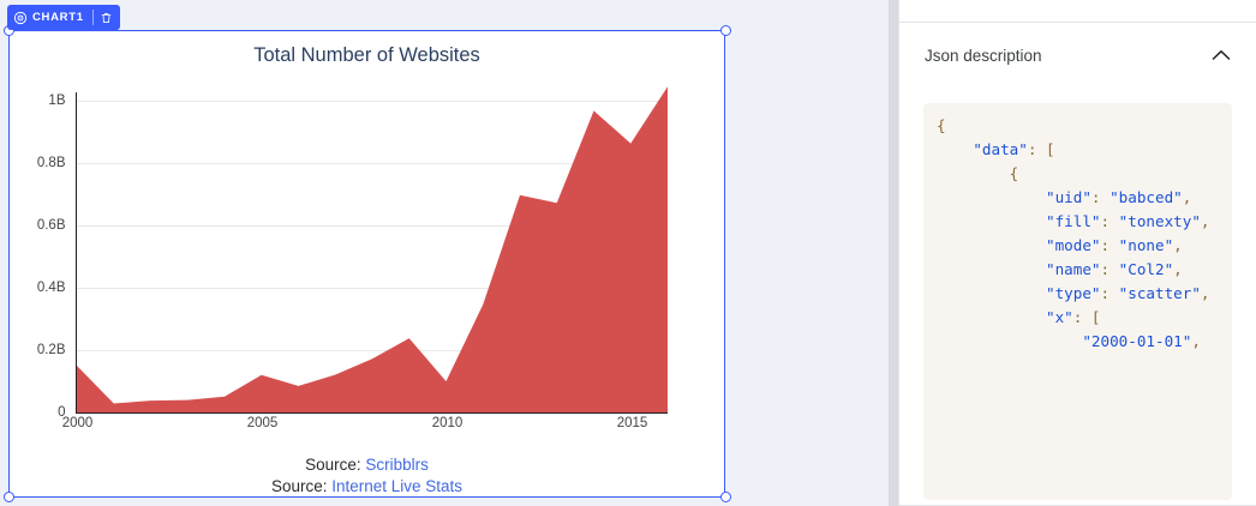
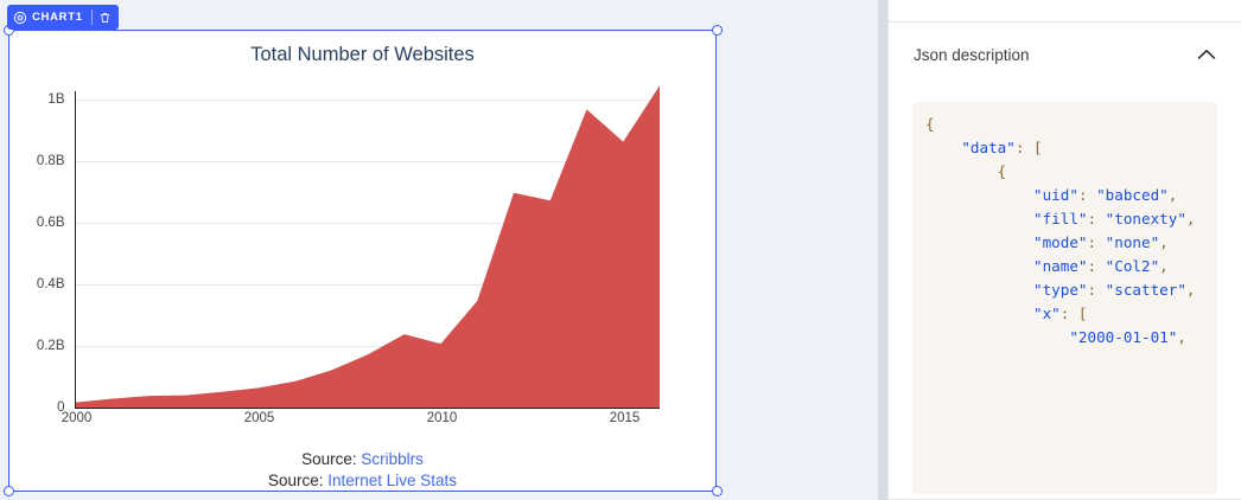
2000: 0.15B -> 0.02B
2005: 0.12B -> 0.06B
2010: 0.10B -> 0.21B
